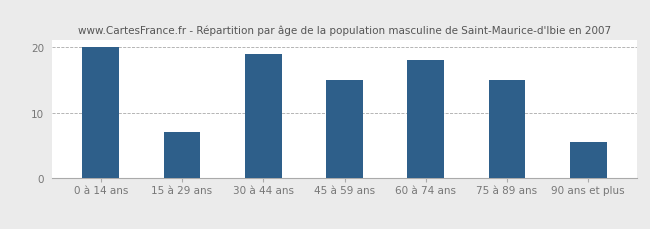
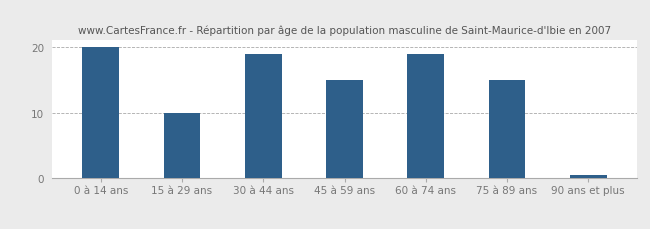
15 à 29 ans: 7.0 -> 10.0
60 à 74 ans: 18.0 -> 19.0
90 ans et plus: 5.6 -> 0.5
